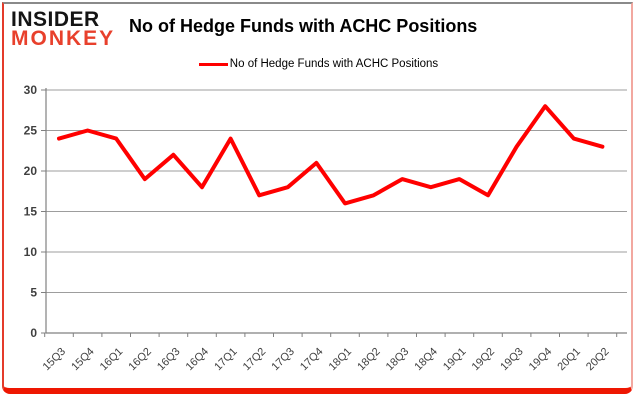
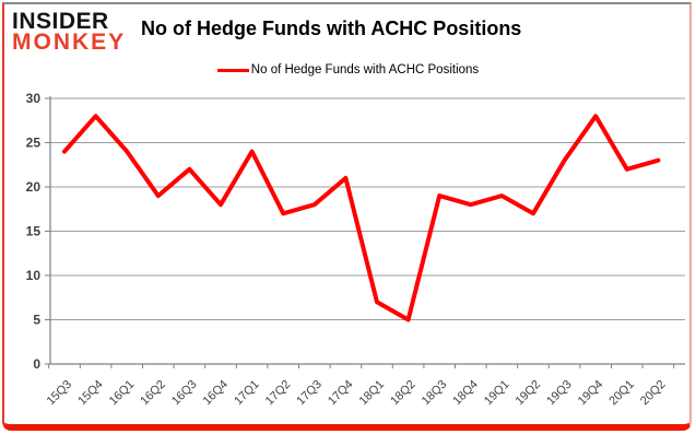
15Q4: 25 -> 28
18Q1: 16 -> 7
18Q2: 17 -> 5
20Q1: 24 -> 22
